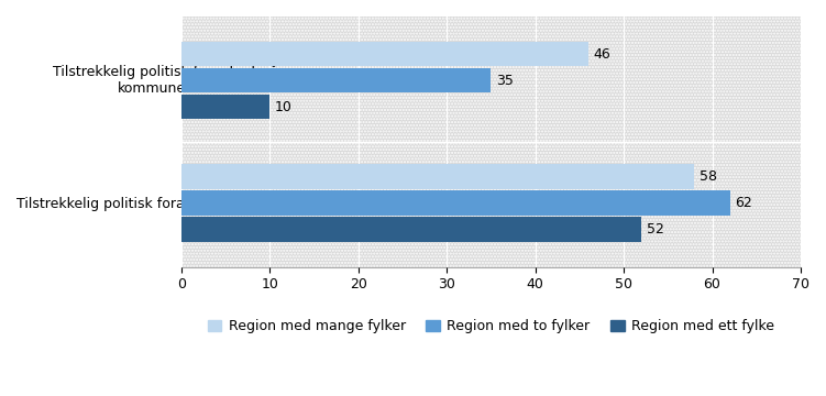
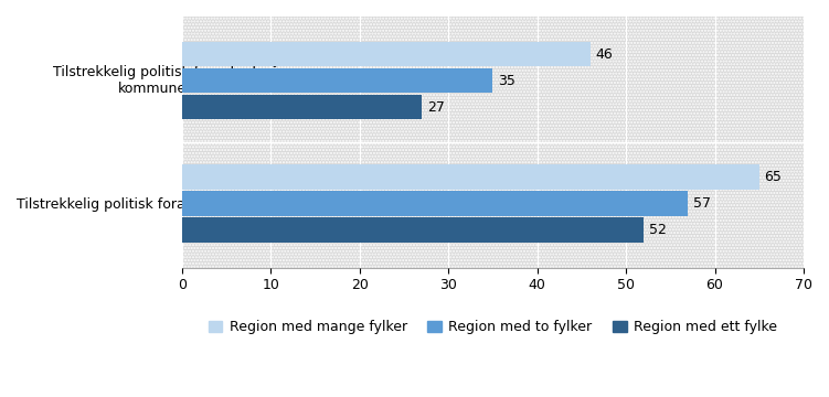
Region med ett fylke/Tilstrekkelig politisk forankret på kommunenivå: 10 -> 27
Region med mange fylker/Tilstrekkelig politisk forankret på fylkesnivå: 58 -> 65
Region med to fylker/Tilstrekkelig politisk forankret på fylkesnivå: 62 -> 57
